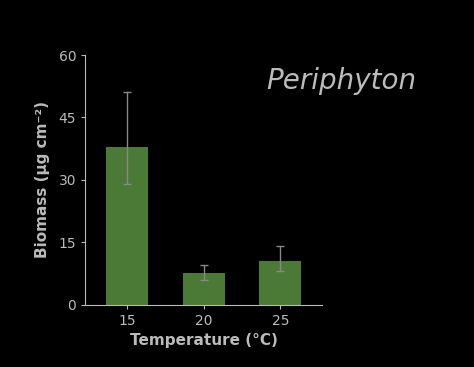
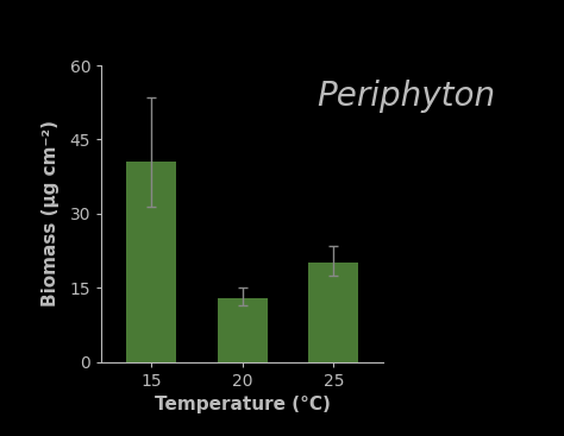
15: 38.0 -> 40.5
20: 7.5 -> 13.0
25: 10.5 -> 20.0
